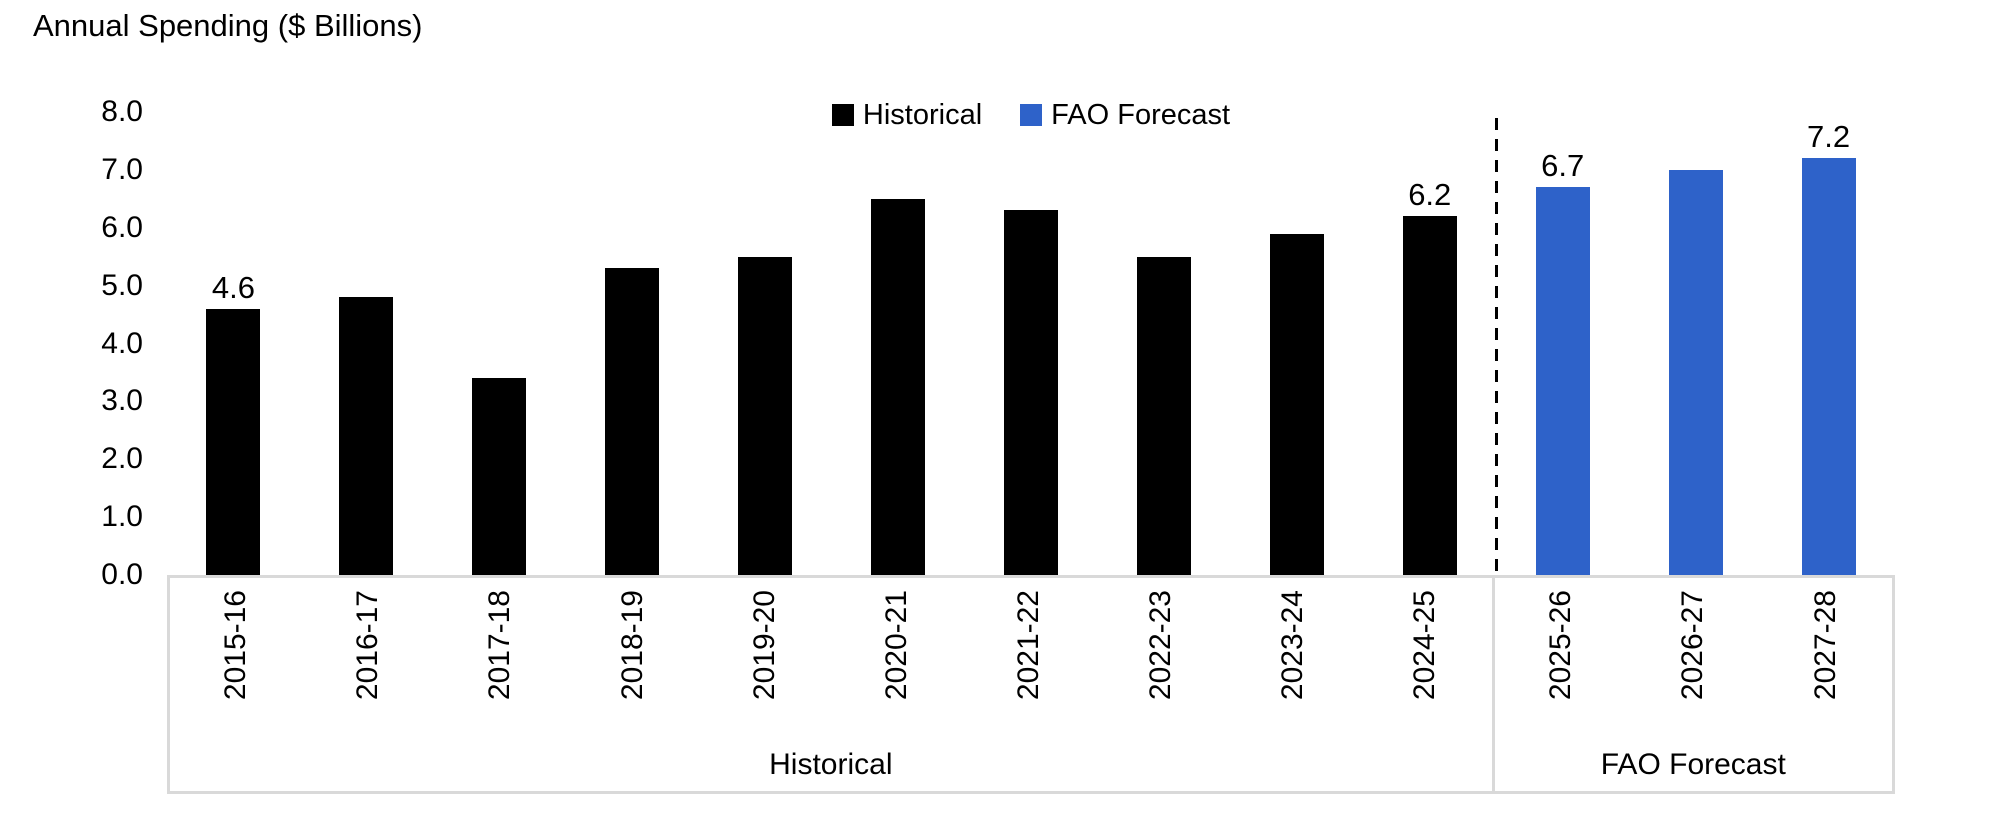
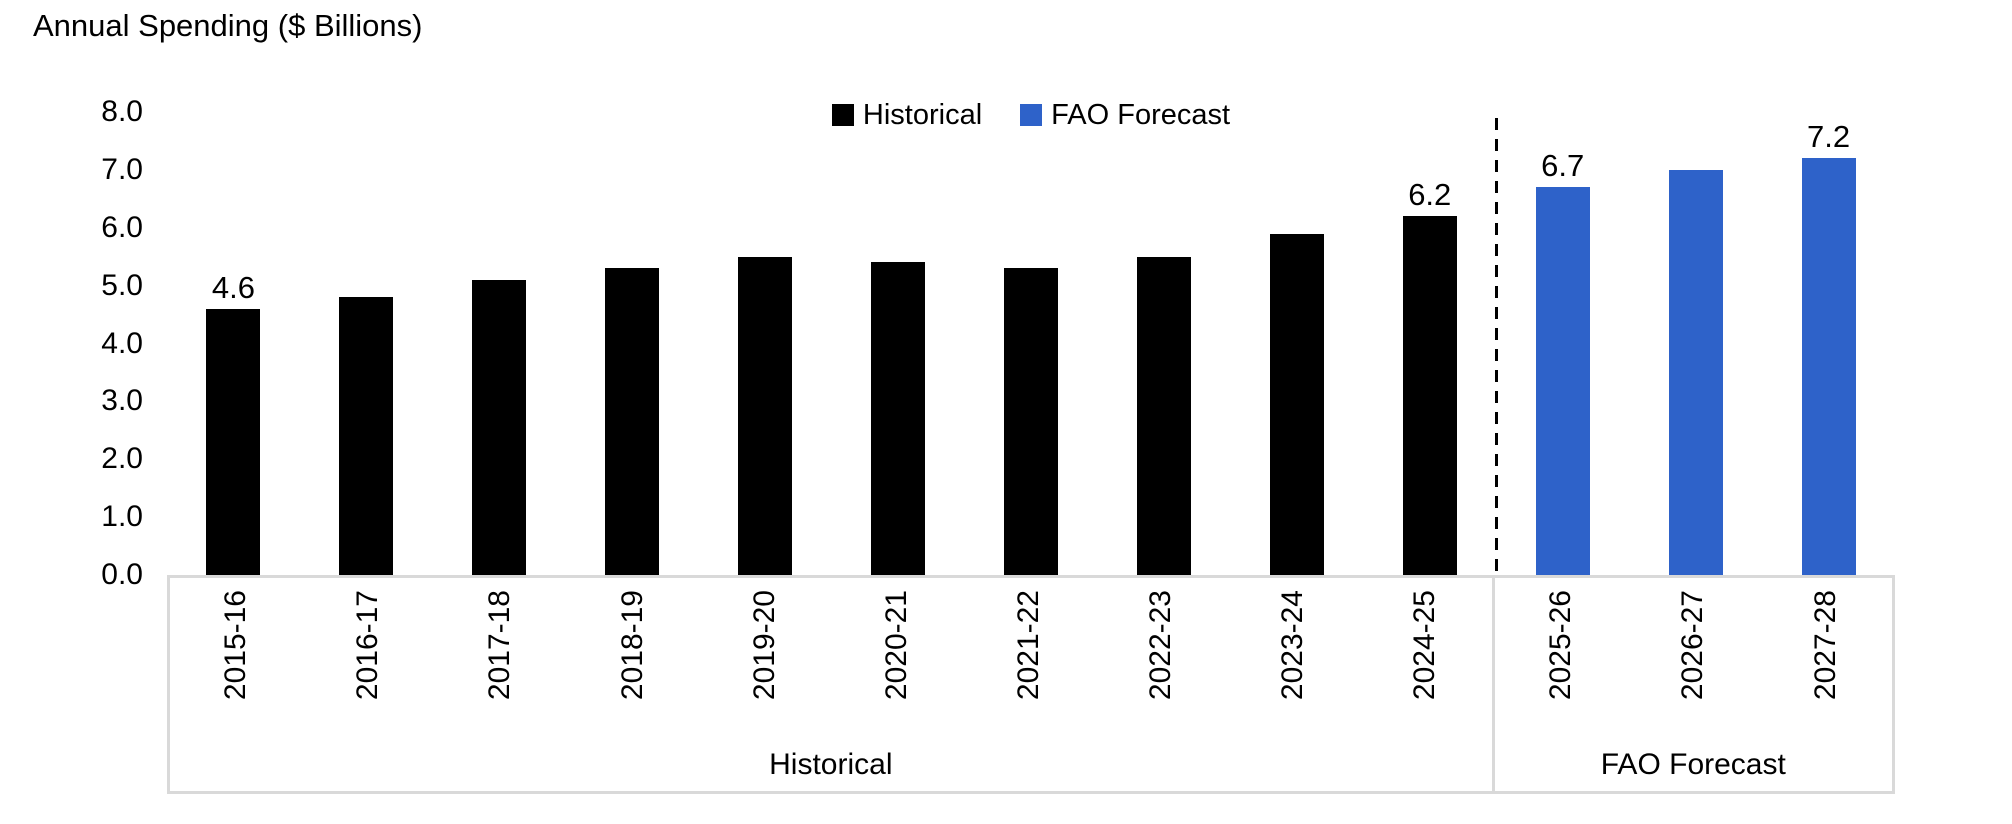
Historical/2017-18: 3.4 -> 5.1
Historical/2020-21: 6.5 -> 5.4
Historical/2021-22: 6.3 -> 5.3
